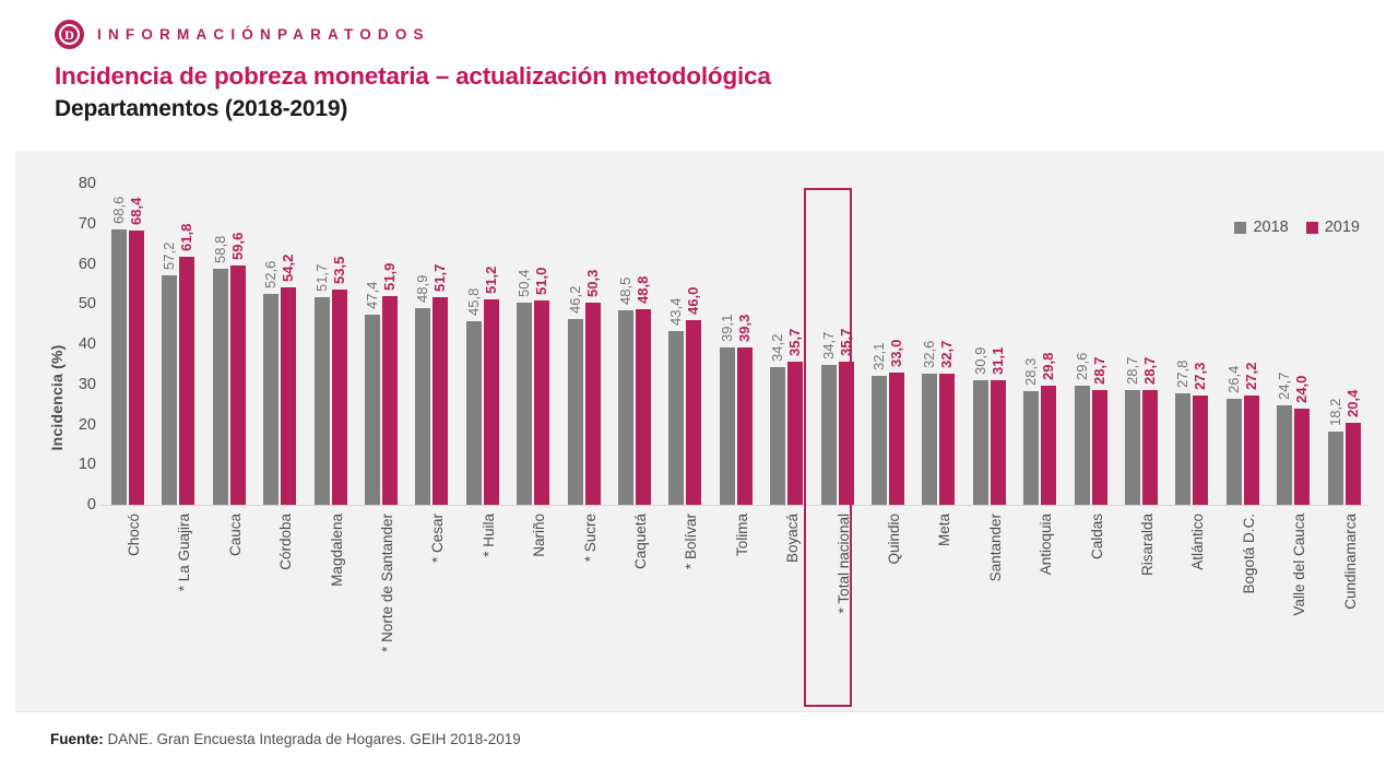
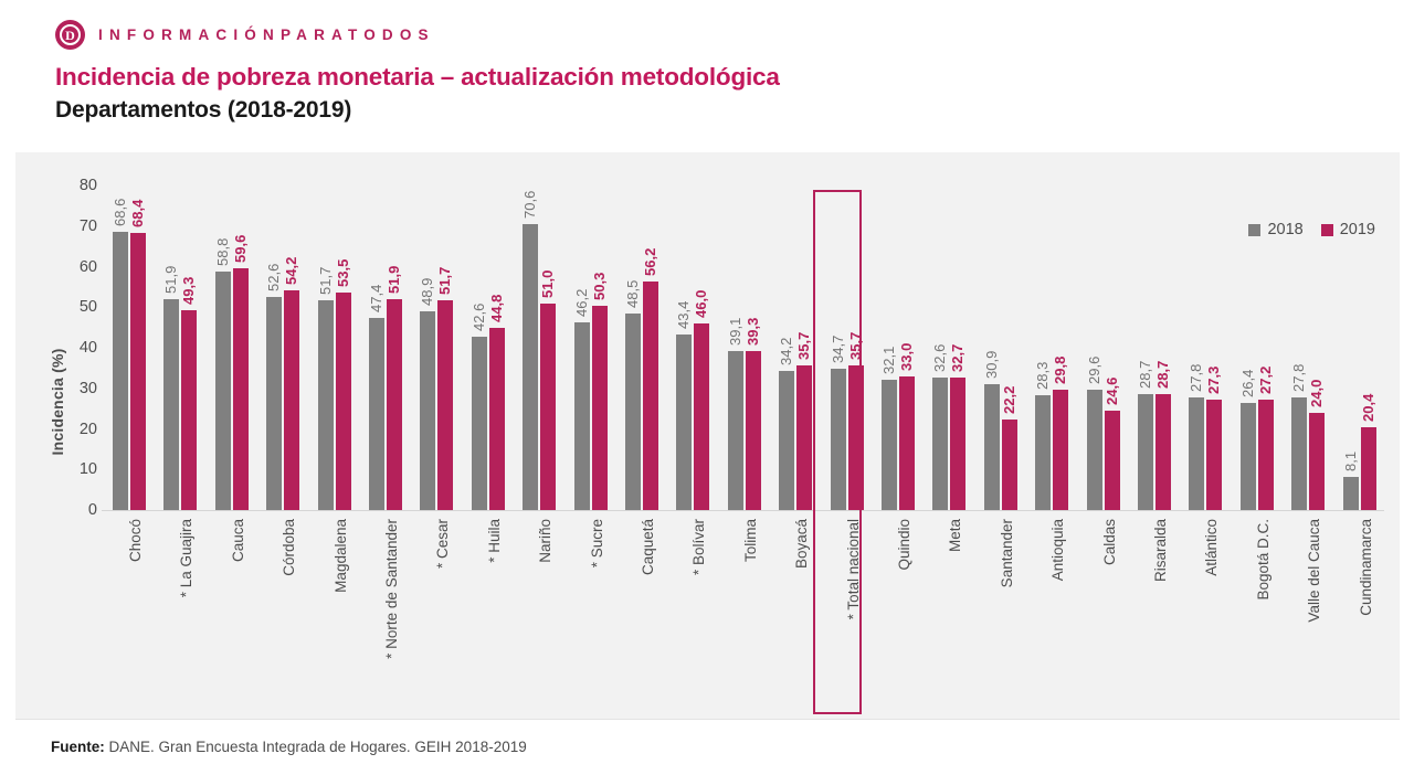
2018/* La Guajira: 57,2 -> 51,9
2019/* La Guajira: 61,8 -> 49,3
2018/* Huila: 45,8 -> 42,6
2019/* Huila: 51,2 -> 44,8
2018/Nariño: 50,4 -> 70,6
2019/Caquetá: 48,8 -> 56,2
2019/Santander: 31,1 -> 22,2
2019/Caldas: 28,7 -> 24,6
2018/Valle del Cauca: 24,7 -> 27,8
2018/Cundinamarca: 18,2 -> 8,1
